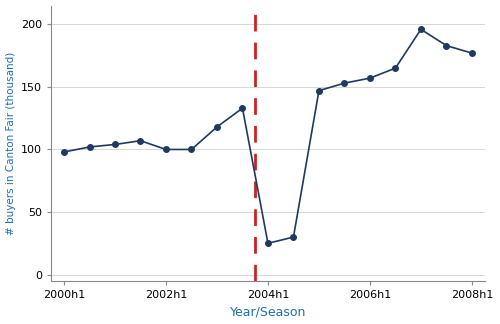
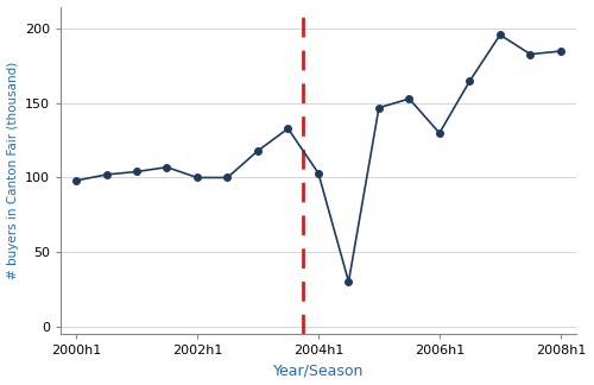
2004h1: 25 -> 103
2006h1: 157 -> 130
2008h1: 177 -> 185
